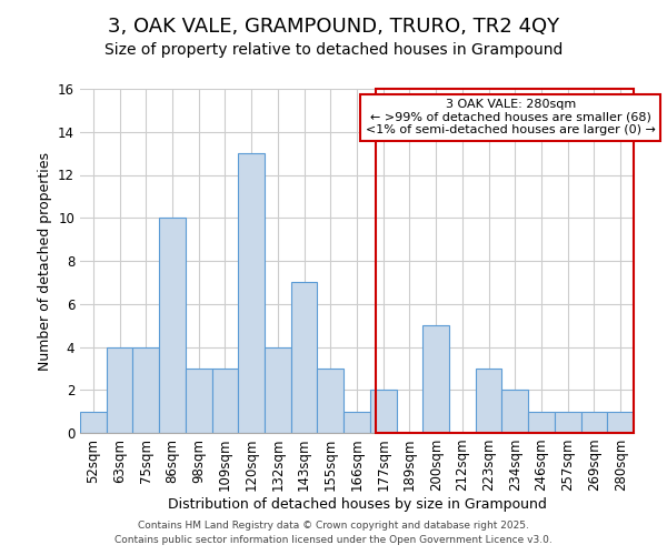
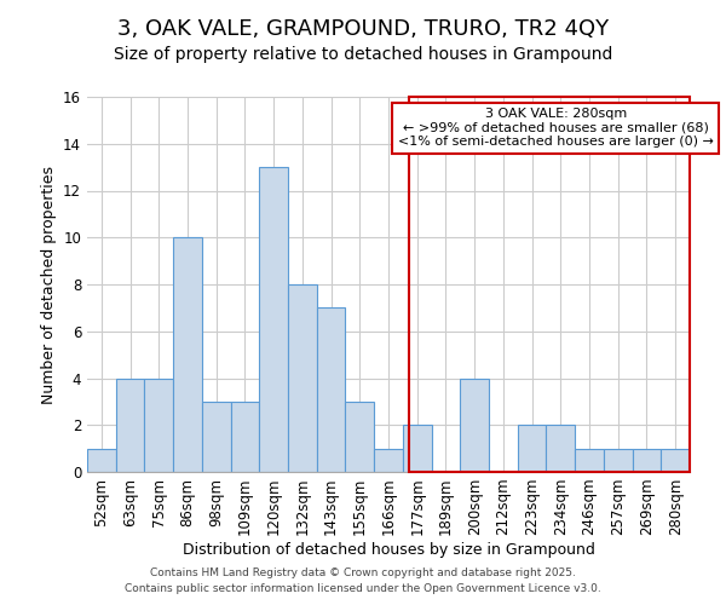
132sqm: 4 -> 8
200sqm: 5 -> 4
223sqm: 3 -> 2
